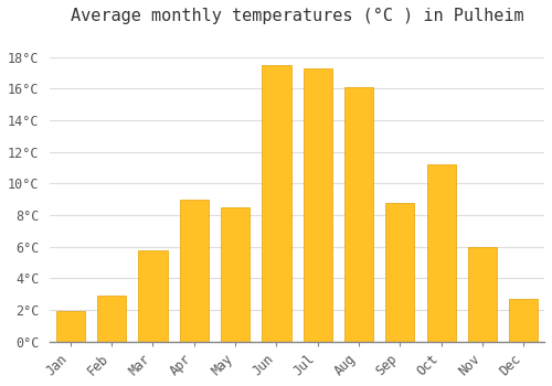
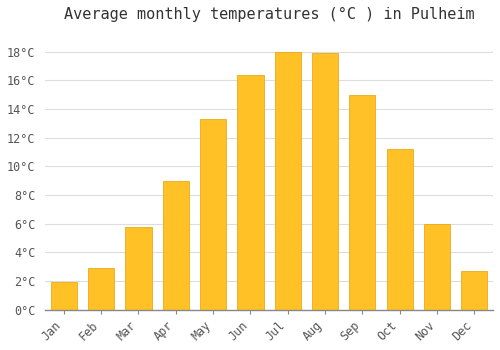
May: 8.5°C -> 13.3°C
Jun: 17.5°C -> 16.4°C
Jul: 17.3°C -> 18.0°C
Aug: 16.1°C -> 17.9°C
Sep: 8.8°C -> 15.0°C
